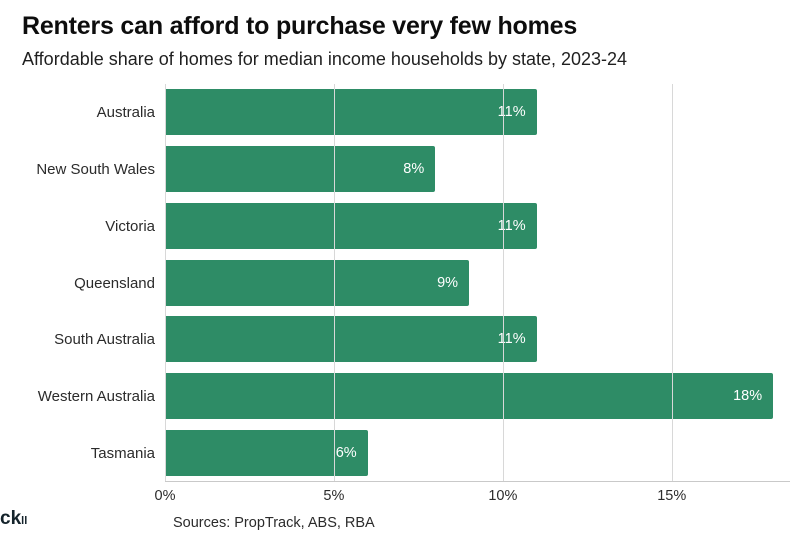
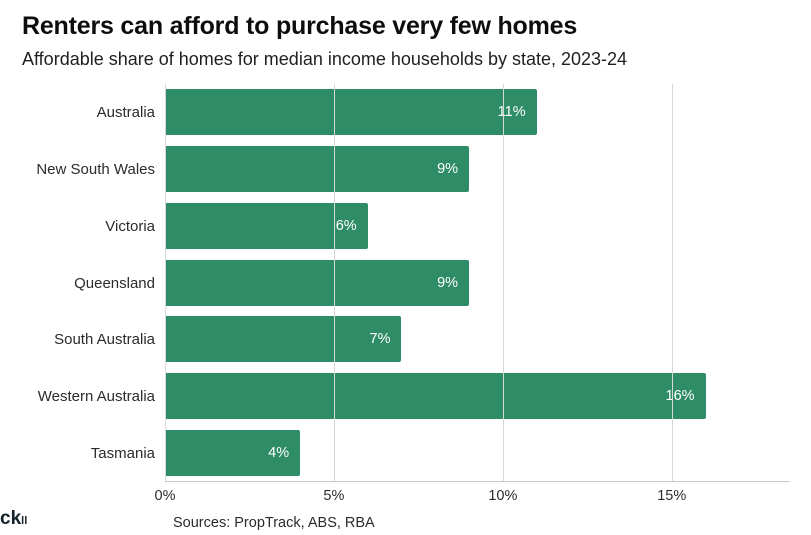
New South Wales: 8% -> 9%
Victoria: 11% -> 6%
South Australia: 11% -> 7%
Western Australia: 18% -> 16%
Tasmania: 6% -> 4%
